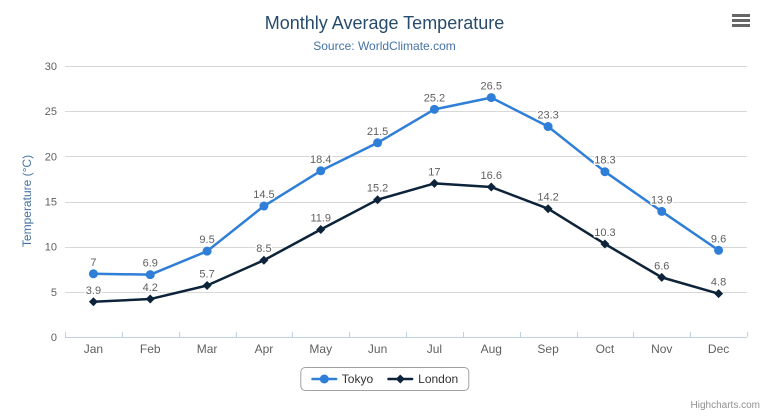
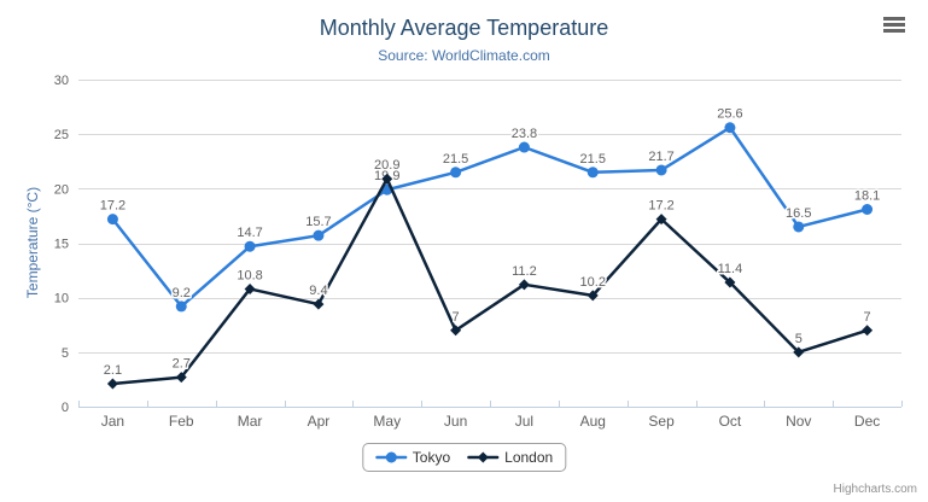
Tokyo/Jan: 7 -> 17.2
London/Jan: 3.9 -> 2.1
Tokyo/Feb: 6.9 -> 9.2
London/Feb: 4.2 -> 2.7
Tokyo/Mar: 9.5 -> 14.7
London/Mar: 5.7 -> 10.8
Tokyo/Apr: 14.5 -> 15.7
London/Apr: 8.5 -> 9.4
Tokyo/May: 18.4 -> 19.9
London/May: 11.9 -> 20.9
London/Jun: 15.2 -> 7
Tokyo/Jul: 25.2 -> 23.8
London/Jul: 17 -> 11.2
Tokyo/Aug: 26.5 -> 21.5
London/Aug: 16.6 -> 10.2
Tokyo/Sep: 23.3 -> 21.7
London/Sep: 14.2 -> 17.2
Tokyo/Oct: 18.3 -> 25.6
London/Oct: 10.3 -> 11.4
Tokyo/Nov: 13.9 -> 16.5
London/Nov: 6.6 -> 5
Tokyo/Dec: 9.6 -> 18.1
London/Dec: 4.8 -> 7
